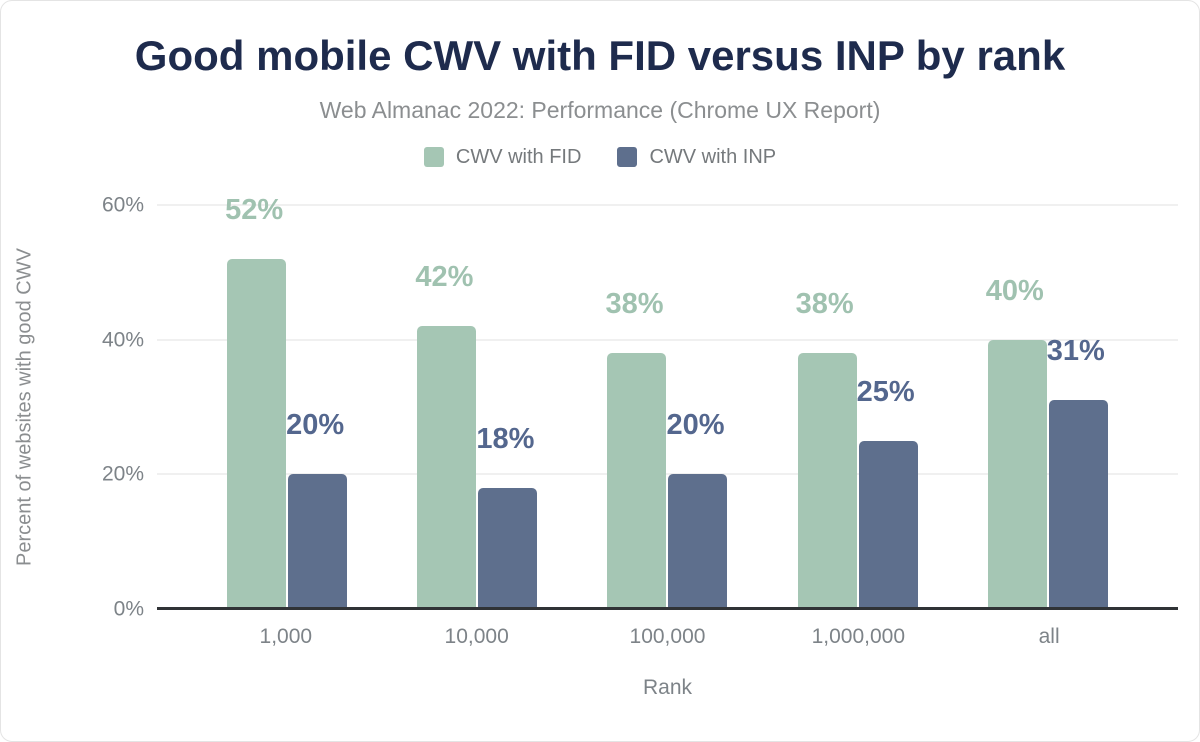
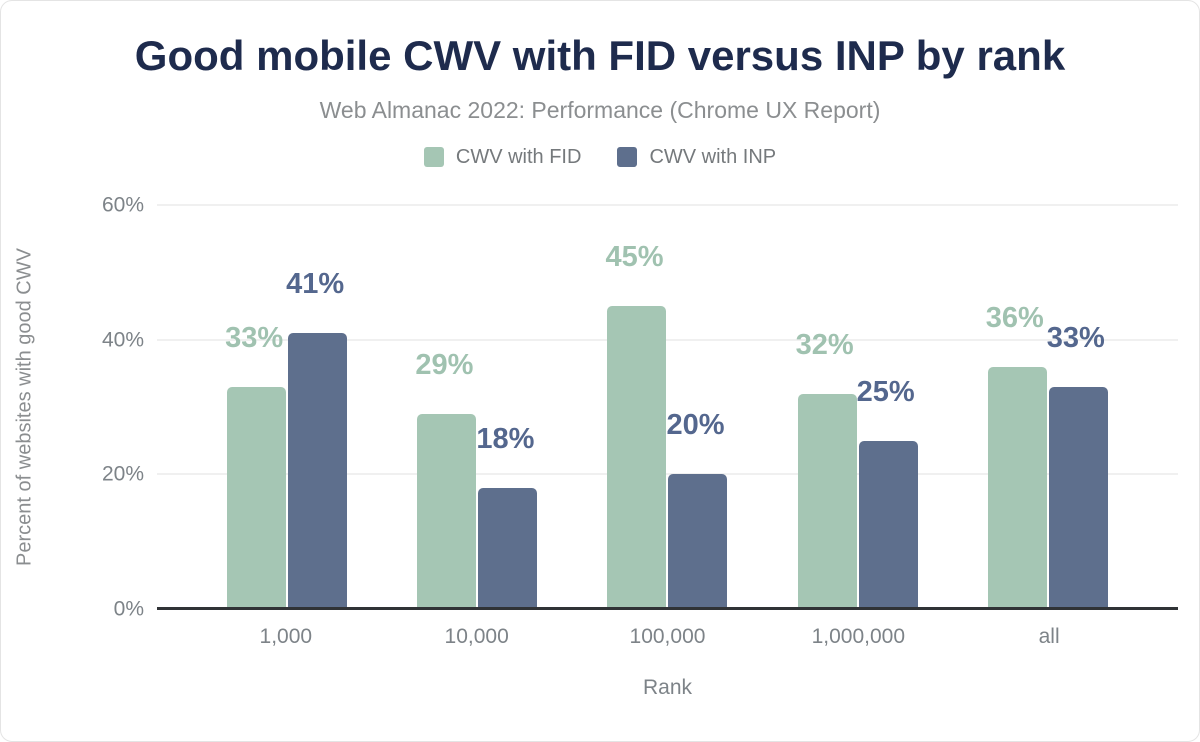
CWV with FID/1,000: 52% -> 33%
CWV with INP/1,000: 20% -> 41%
CWV with FID/10,000: 42% -> 29%
CWV with FID/100,000: 38% -> 45%
CWV with FID/1,000,000: 38% -> 32%
CWV with FID/all: 40% -> 36%
CWV with INP/all: 31% -> 33%
